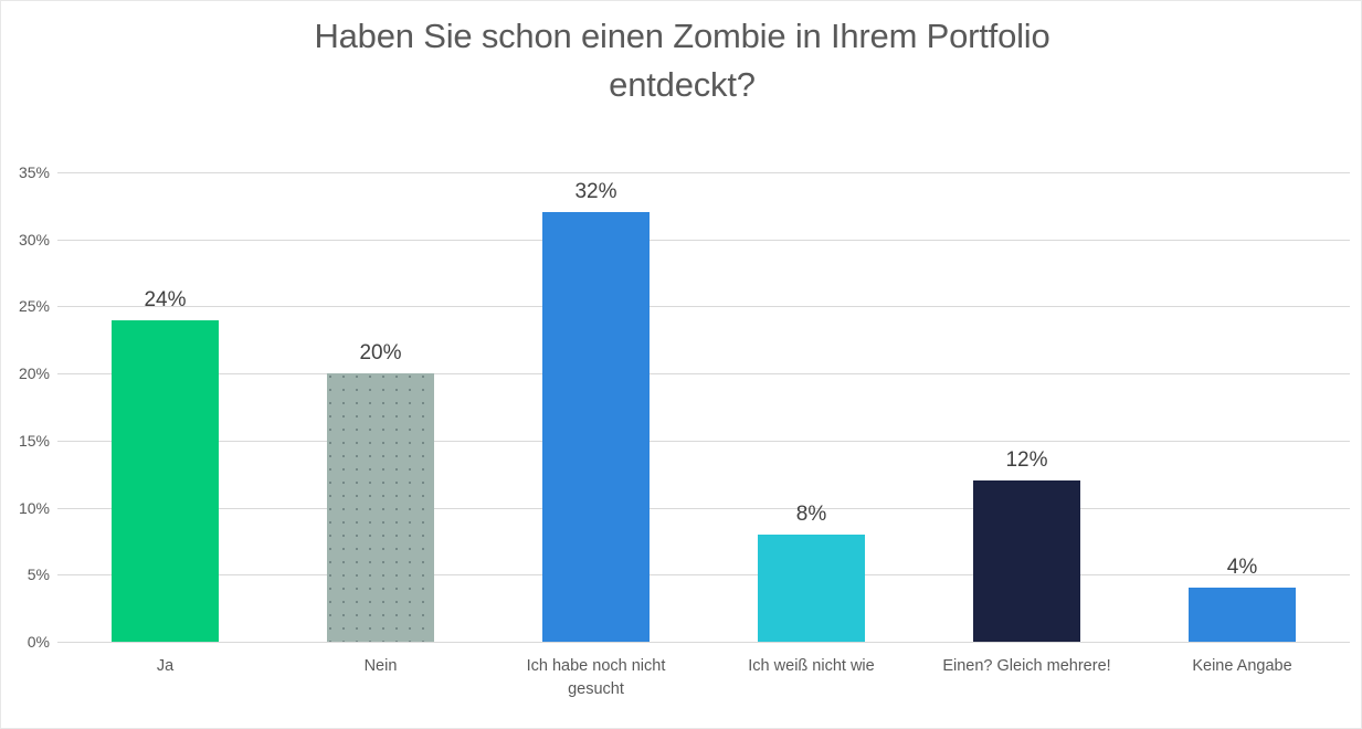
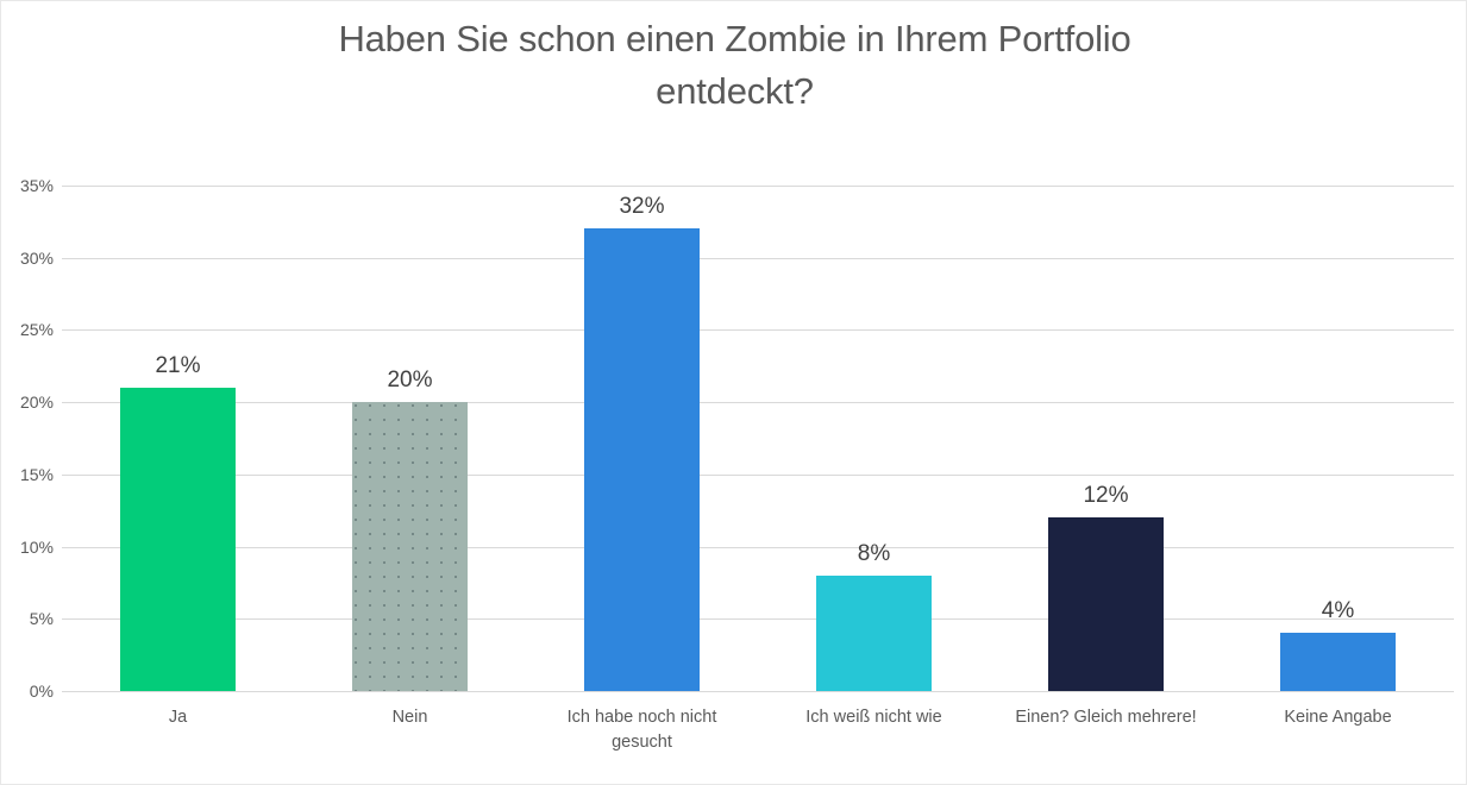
Ja: 24% -> 21%
